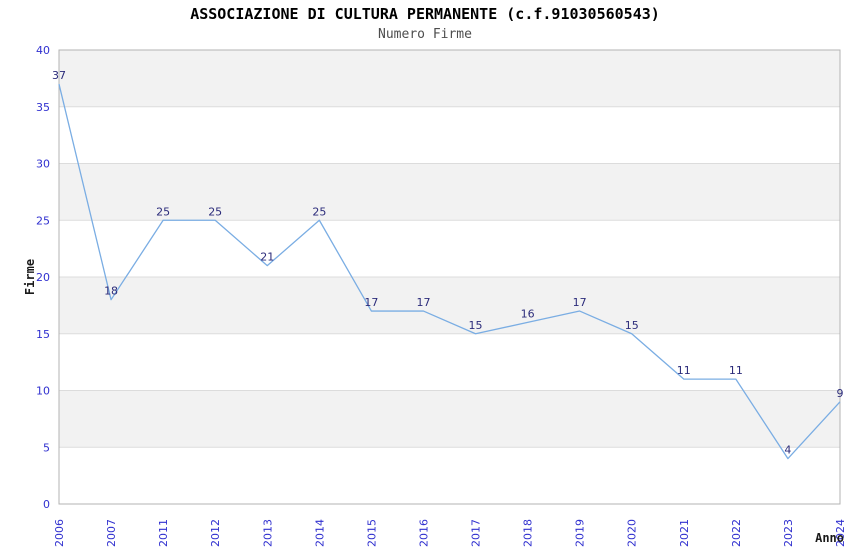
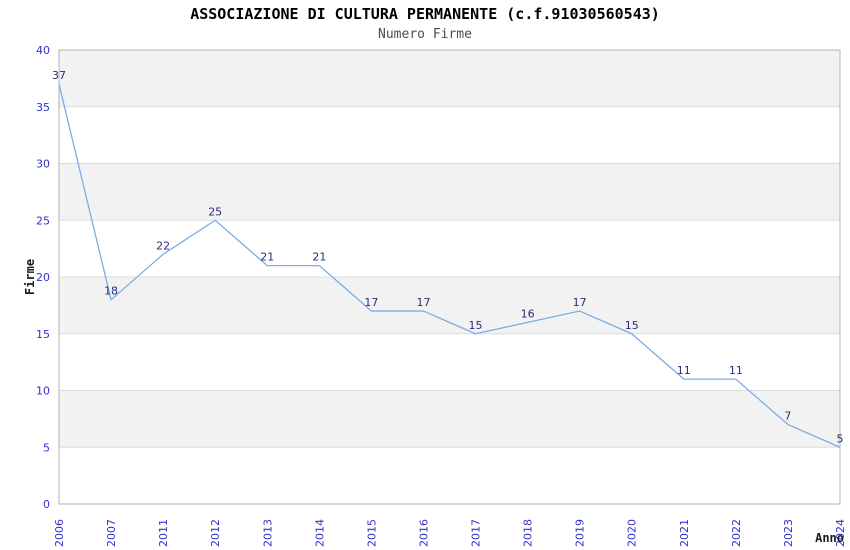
2011: 25 -> 22
2014: 25 -> 21
2023: 4 -> 7
2024: 9 -> 5
